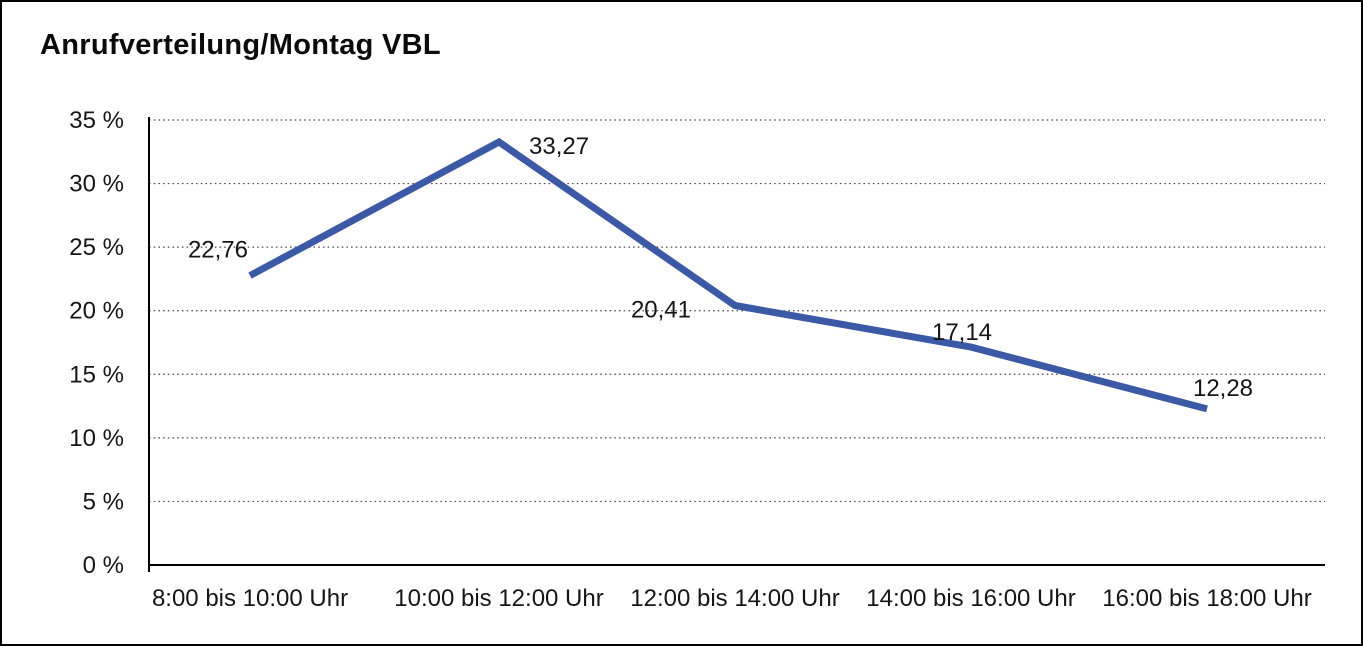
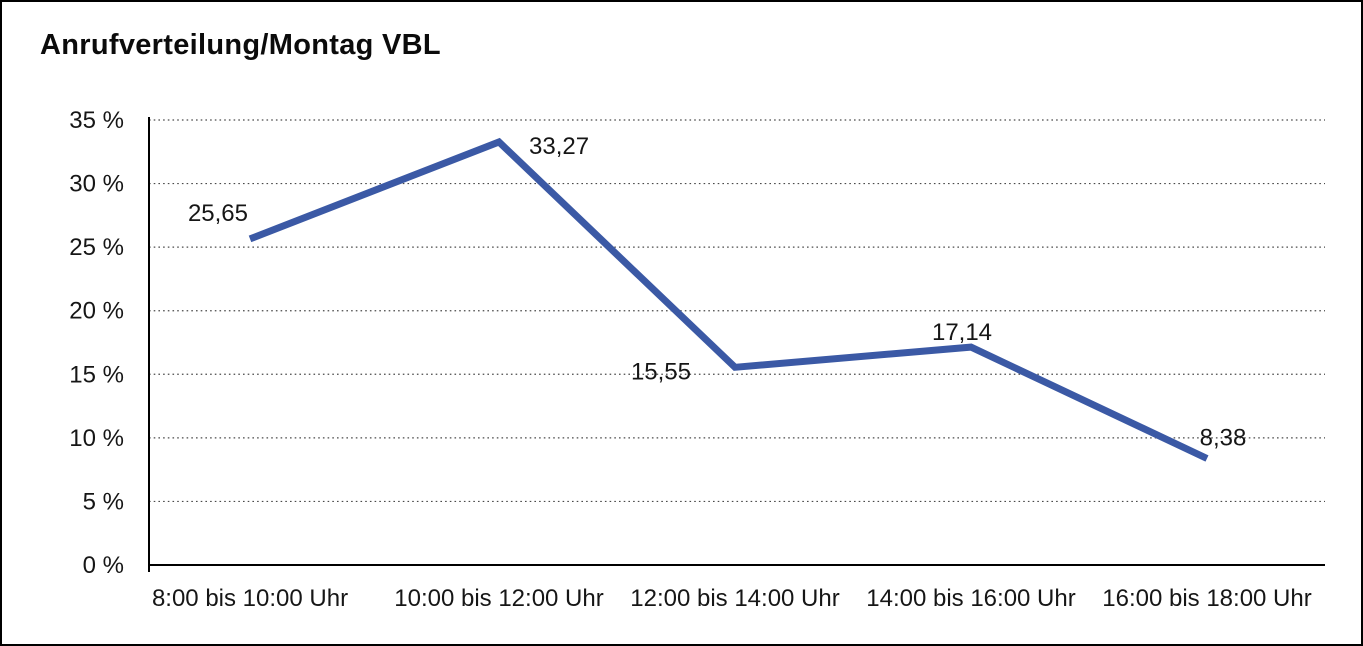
8:00 bis 10:00 Uhr: 22,76 -> 25,65
12:00 bis 14:00 Uhr: 20,41 -> 15,55
16:00 bis 18:00 Uhr: 12,28 -> 8,38
